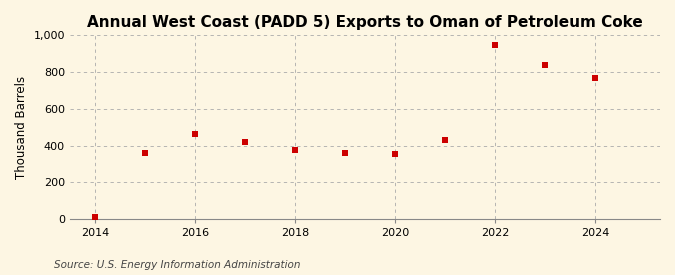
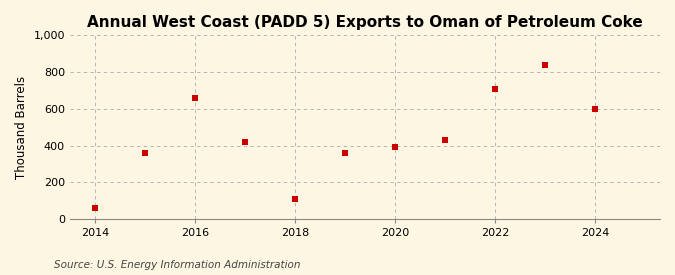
2014: 10 -> 60
2016: 460 -> 660
2018: 380 -> 110
2020: 360 -> 390
2022: 940 -> 710
2024: 770 -> 600
